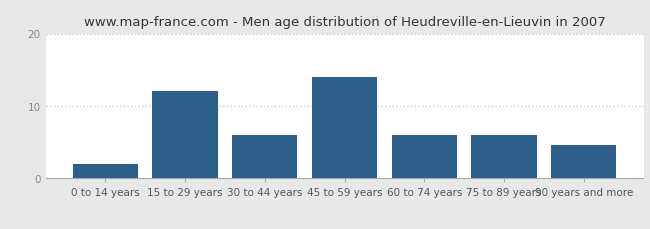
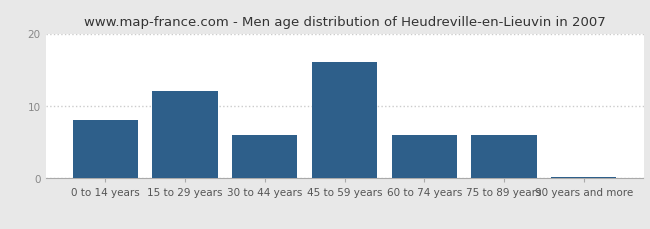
0 to 14 years: 2.0 -> 8.0
45 to 59 years: 14.0 -> 16.0
90 years and more: 4.6 -> 0.2
